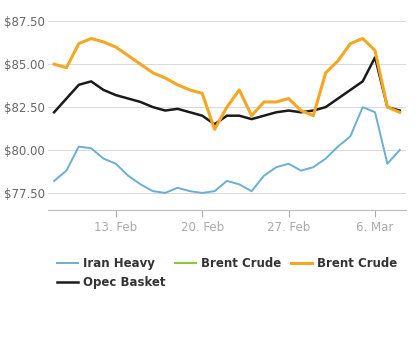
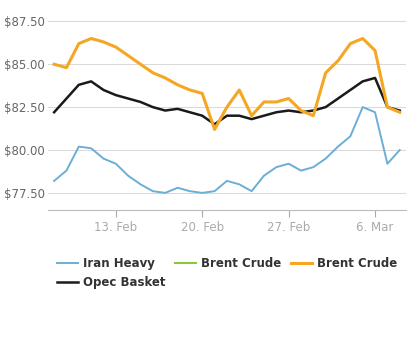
Opec Basket/6. Mar: $85.4 -> $84.2
